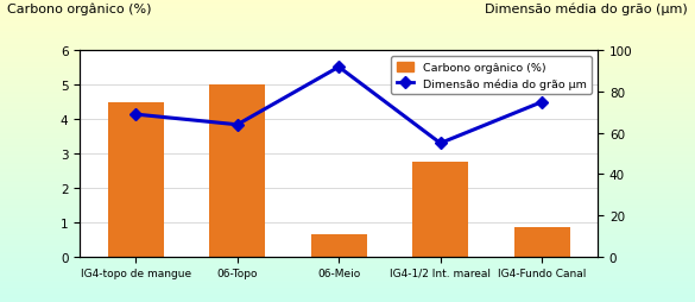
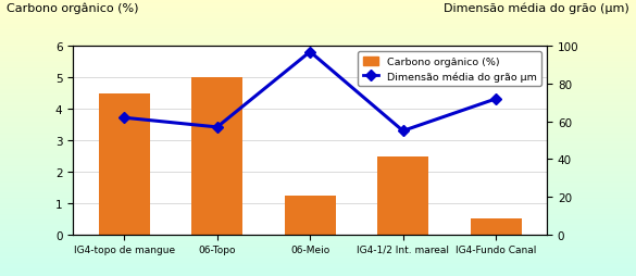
Dimensão média do grão µm/IG4-topo de mangue: 69 -> 62
Dimensão média do grão µm/06-Topo: 64 -> 57
Carbono orgânico (%)/06-Meio: 0.65 -> 1.25
Dimensão média do grão µm/06-Meio: 92 -> 97
Carbono orgânico (%)/IG4-1/2 Int. mareal: 2.75 -> 2.50
Carbono orgânico (%)/IG4-Fundo Canal: 0.85 -> 0.50
Dimensão média do grão µm/IG4-Fundo Canal: 75 -> 72
